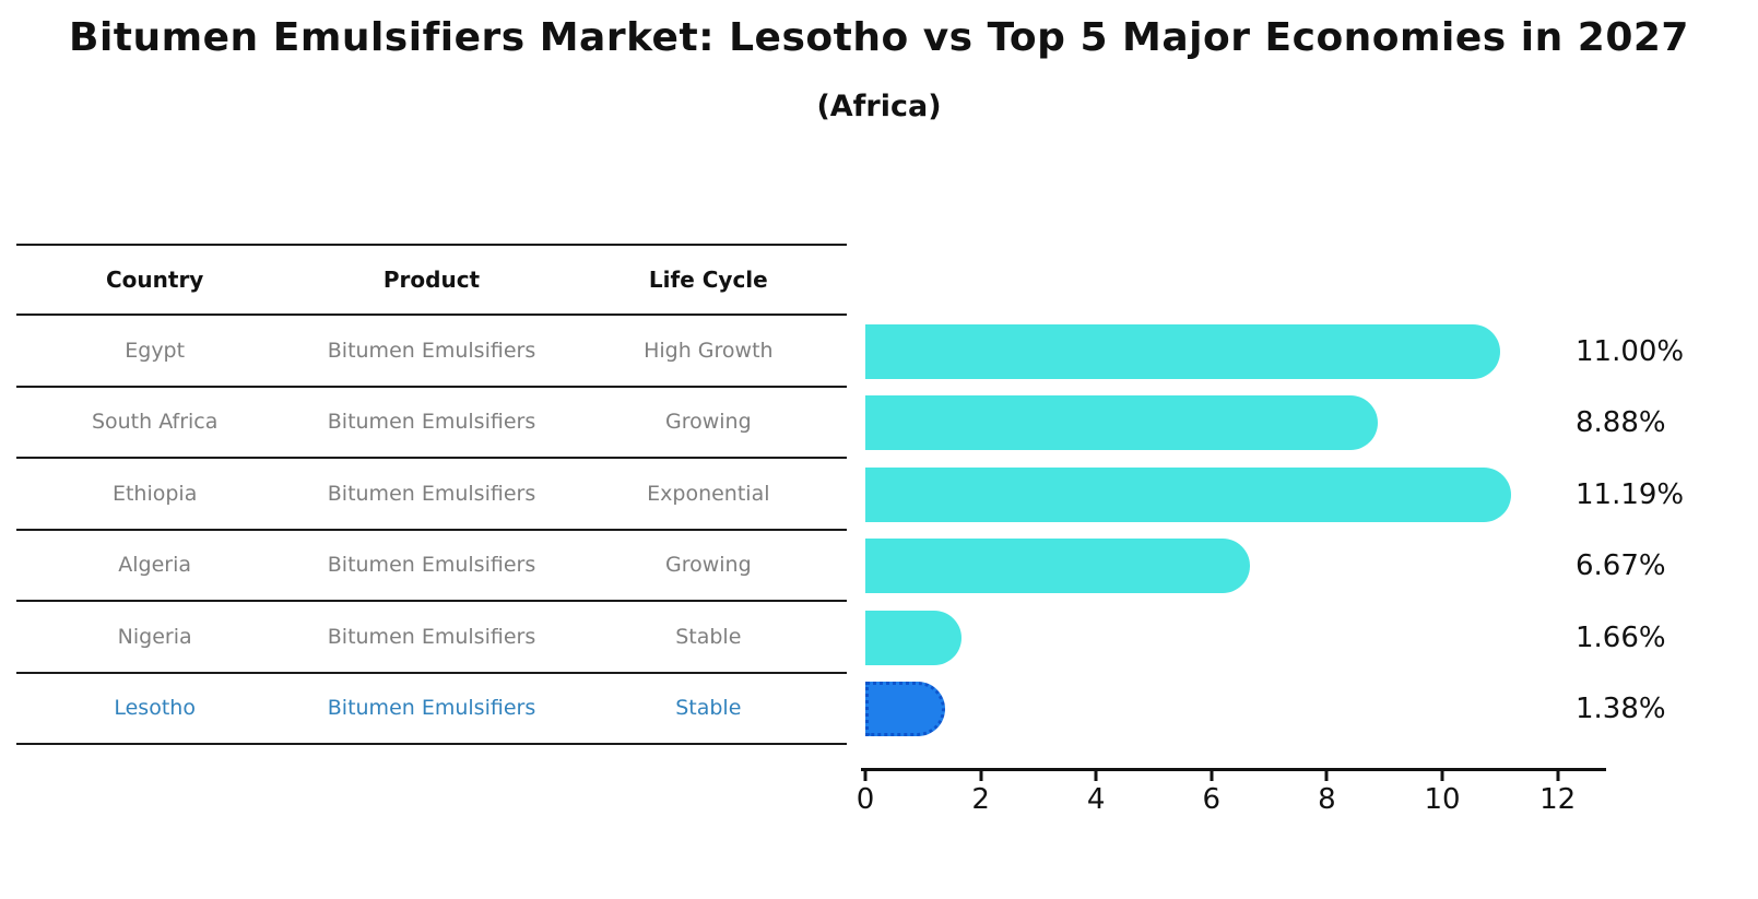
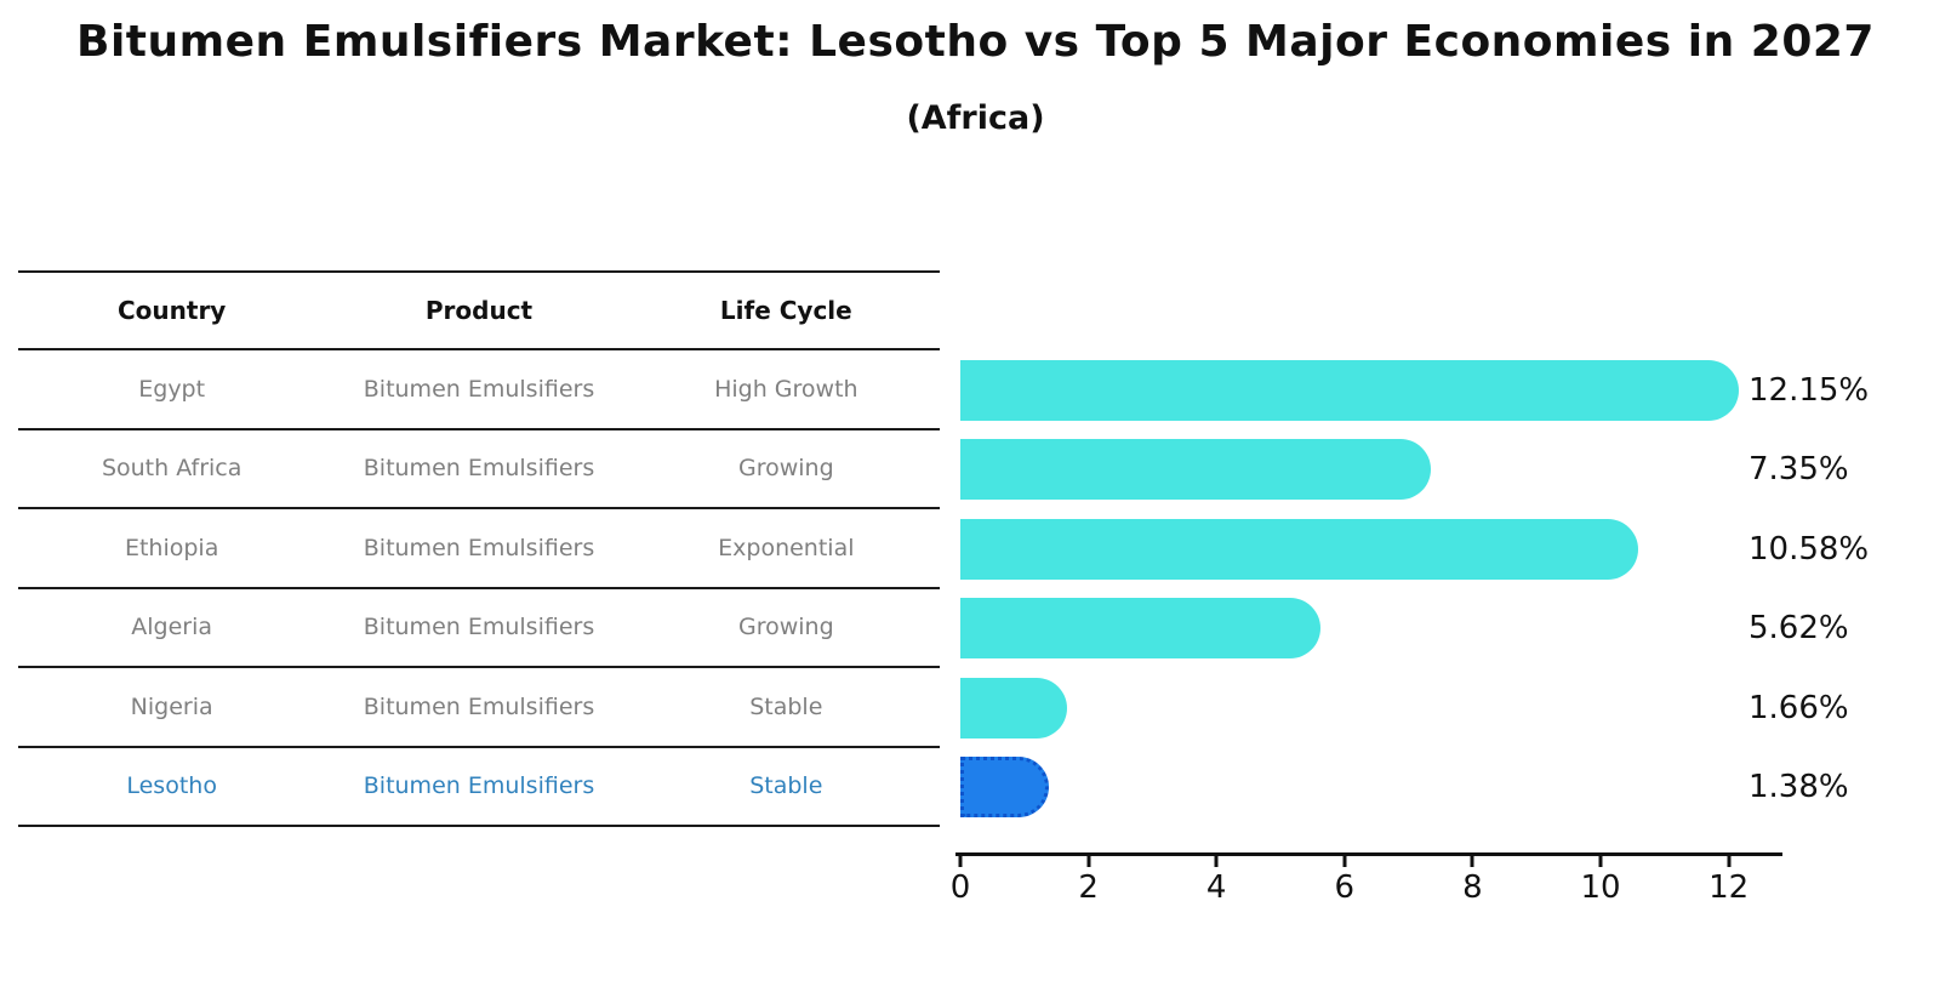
Egypt: 11.00% -> 12.15%
South Africa: 8.88% -> 7.35%
Ethiopia: 11.19% -> 10.58%
Algeria: 6.67% -> 5.62%
